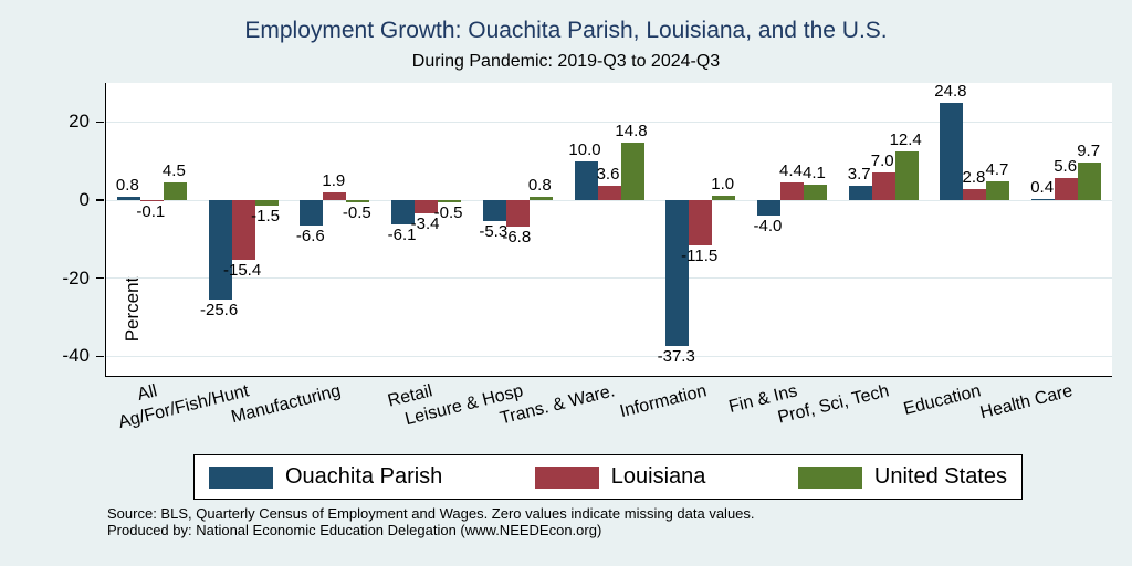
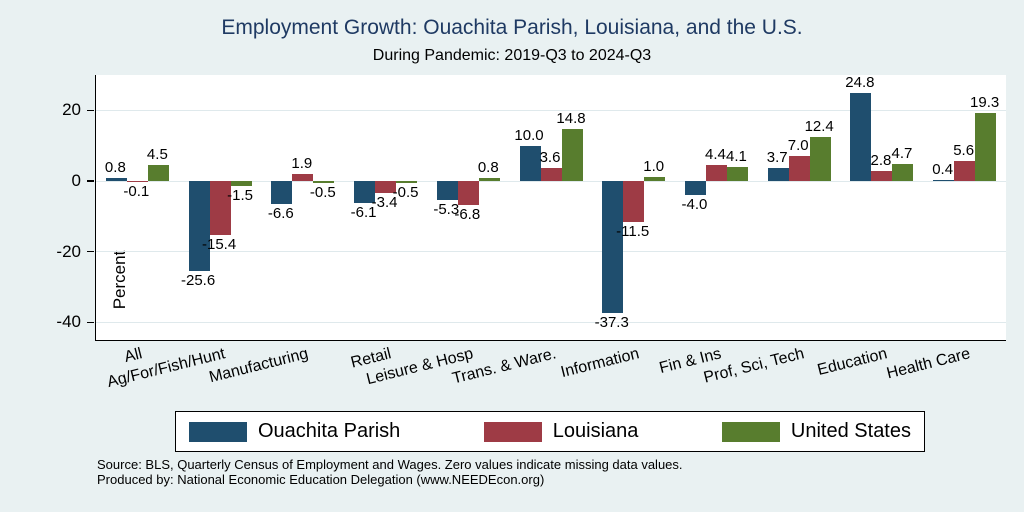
United States/Health Care: 9.7 -> 19.3
